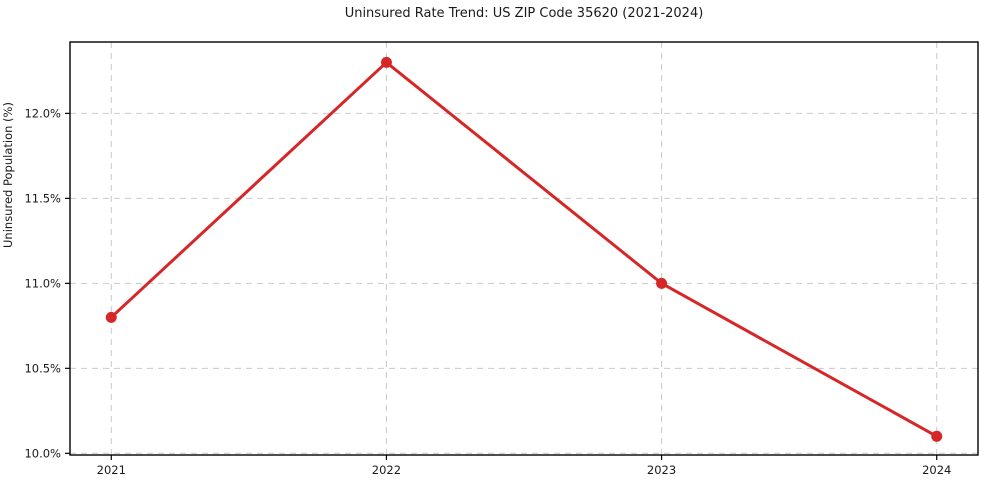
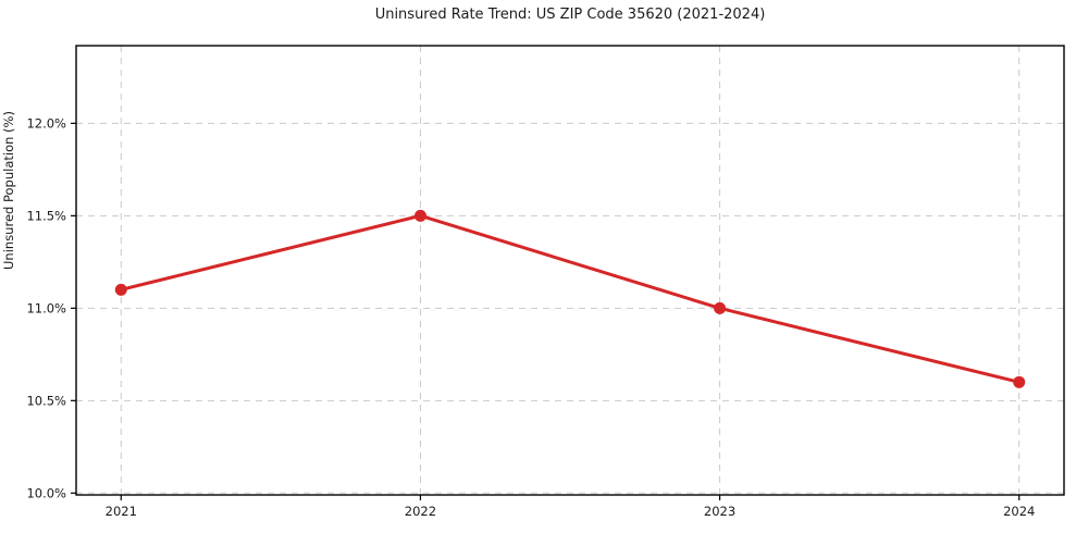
2021: 10.8% -> 11.1%
2022: 12.3% -> 11.5%
2024: 10.1% -> 10.6%
